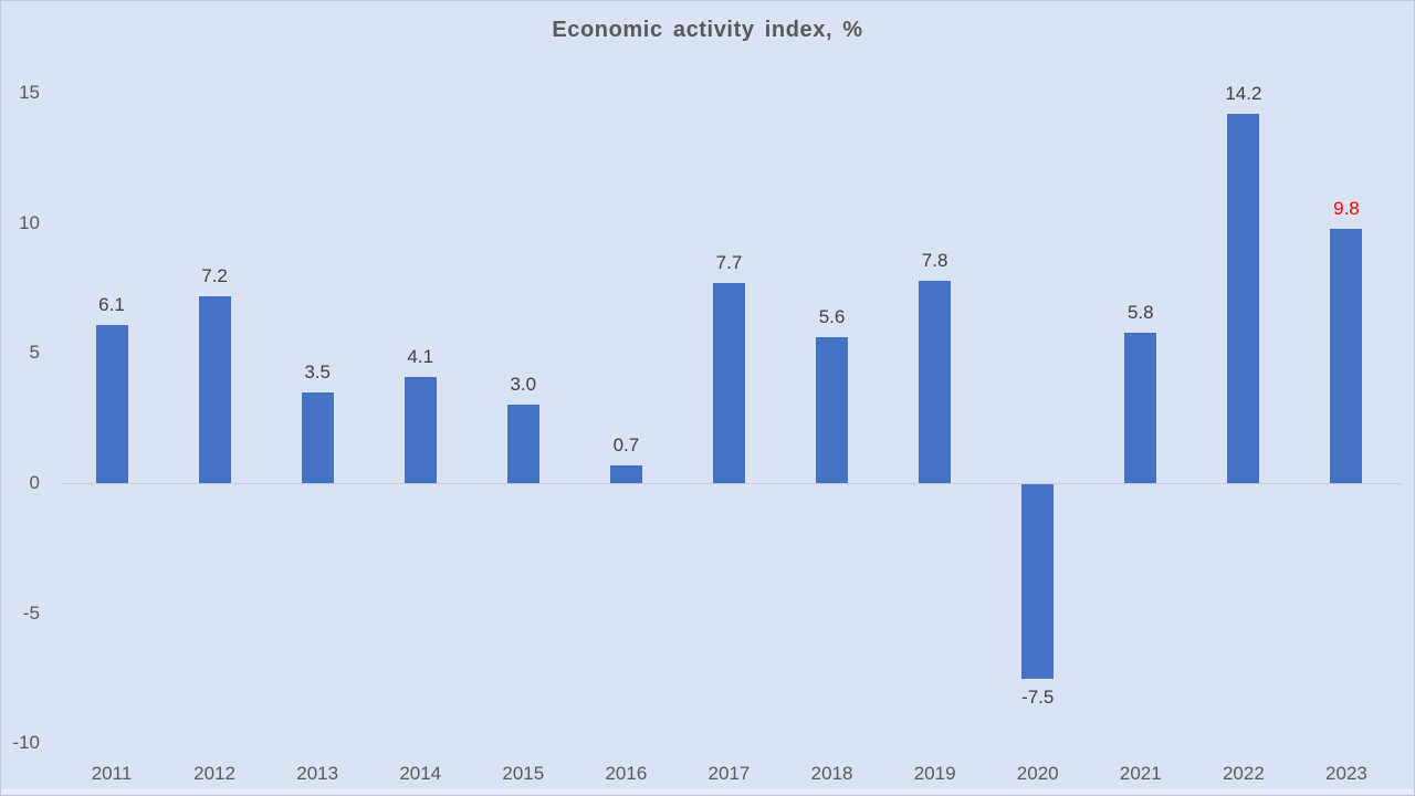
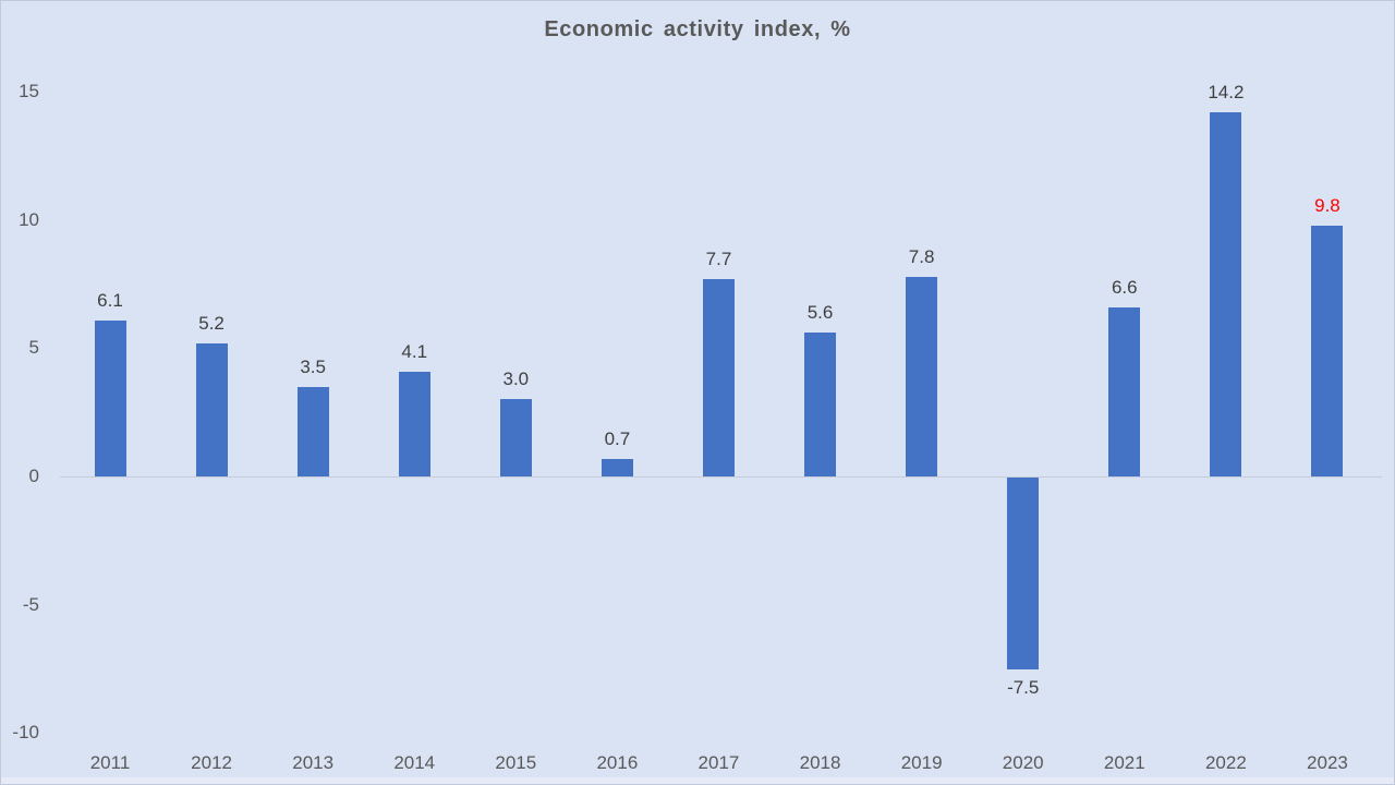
2012: 7.2 -> 5.2
2021: 5.8 -> 6.6
